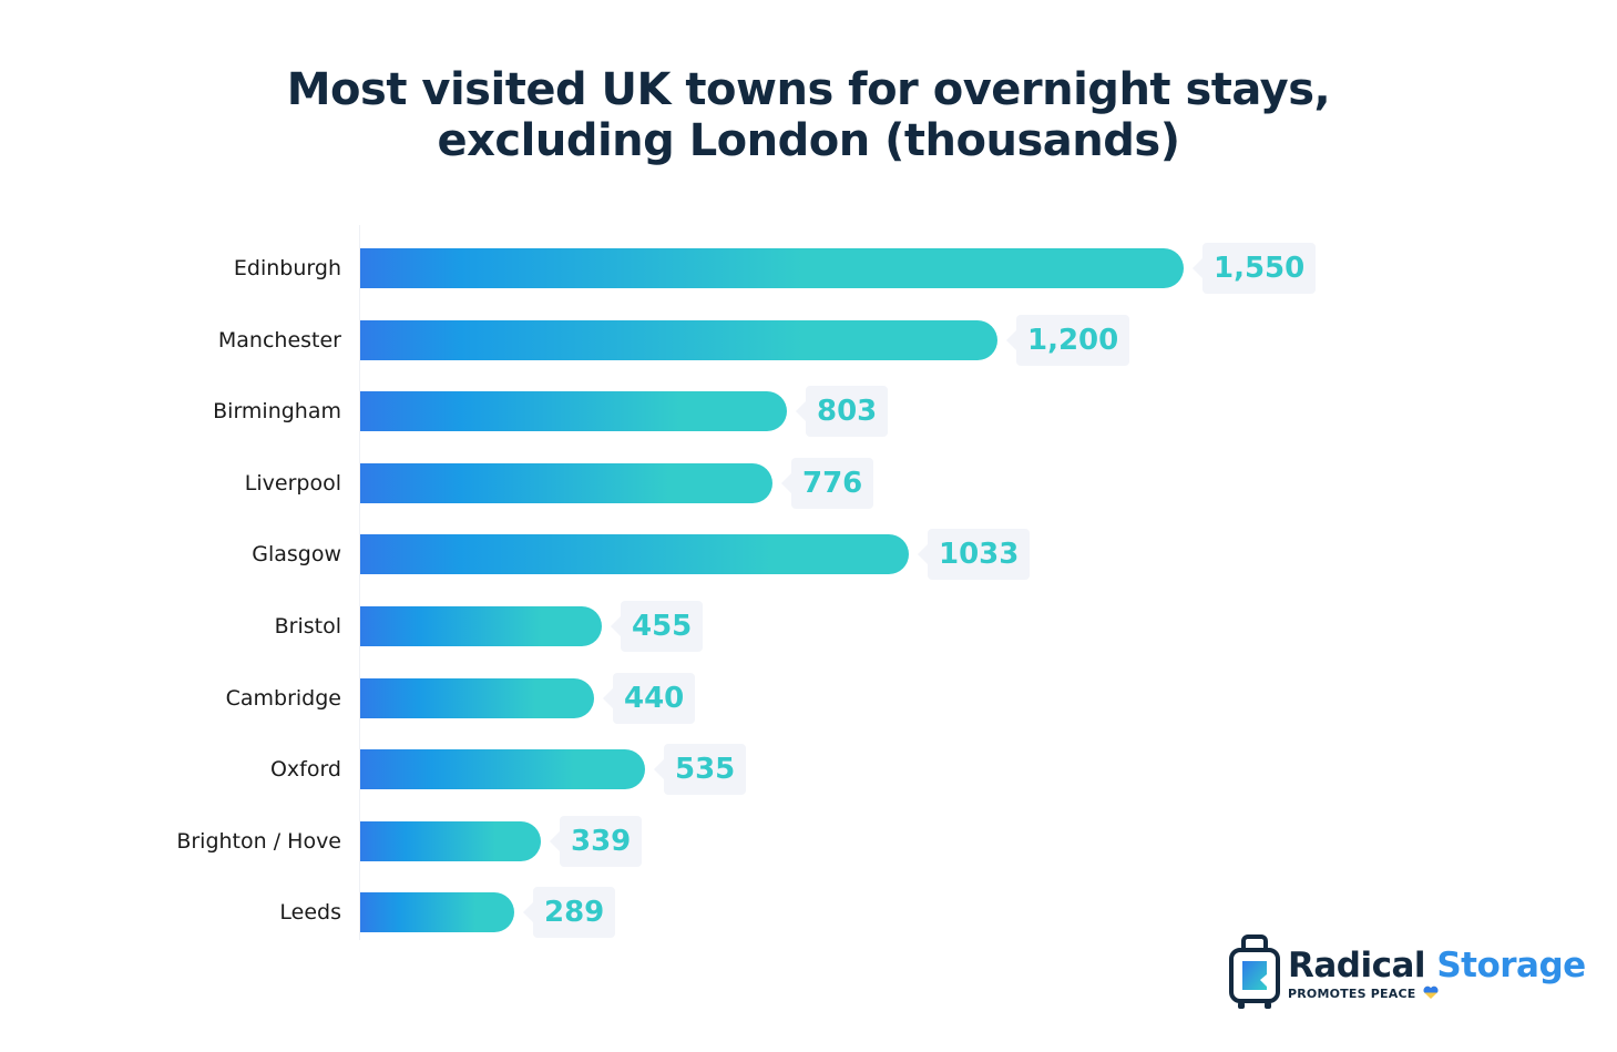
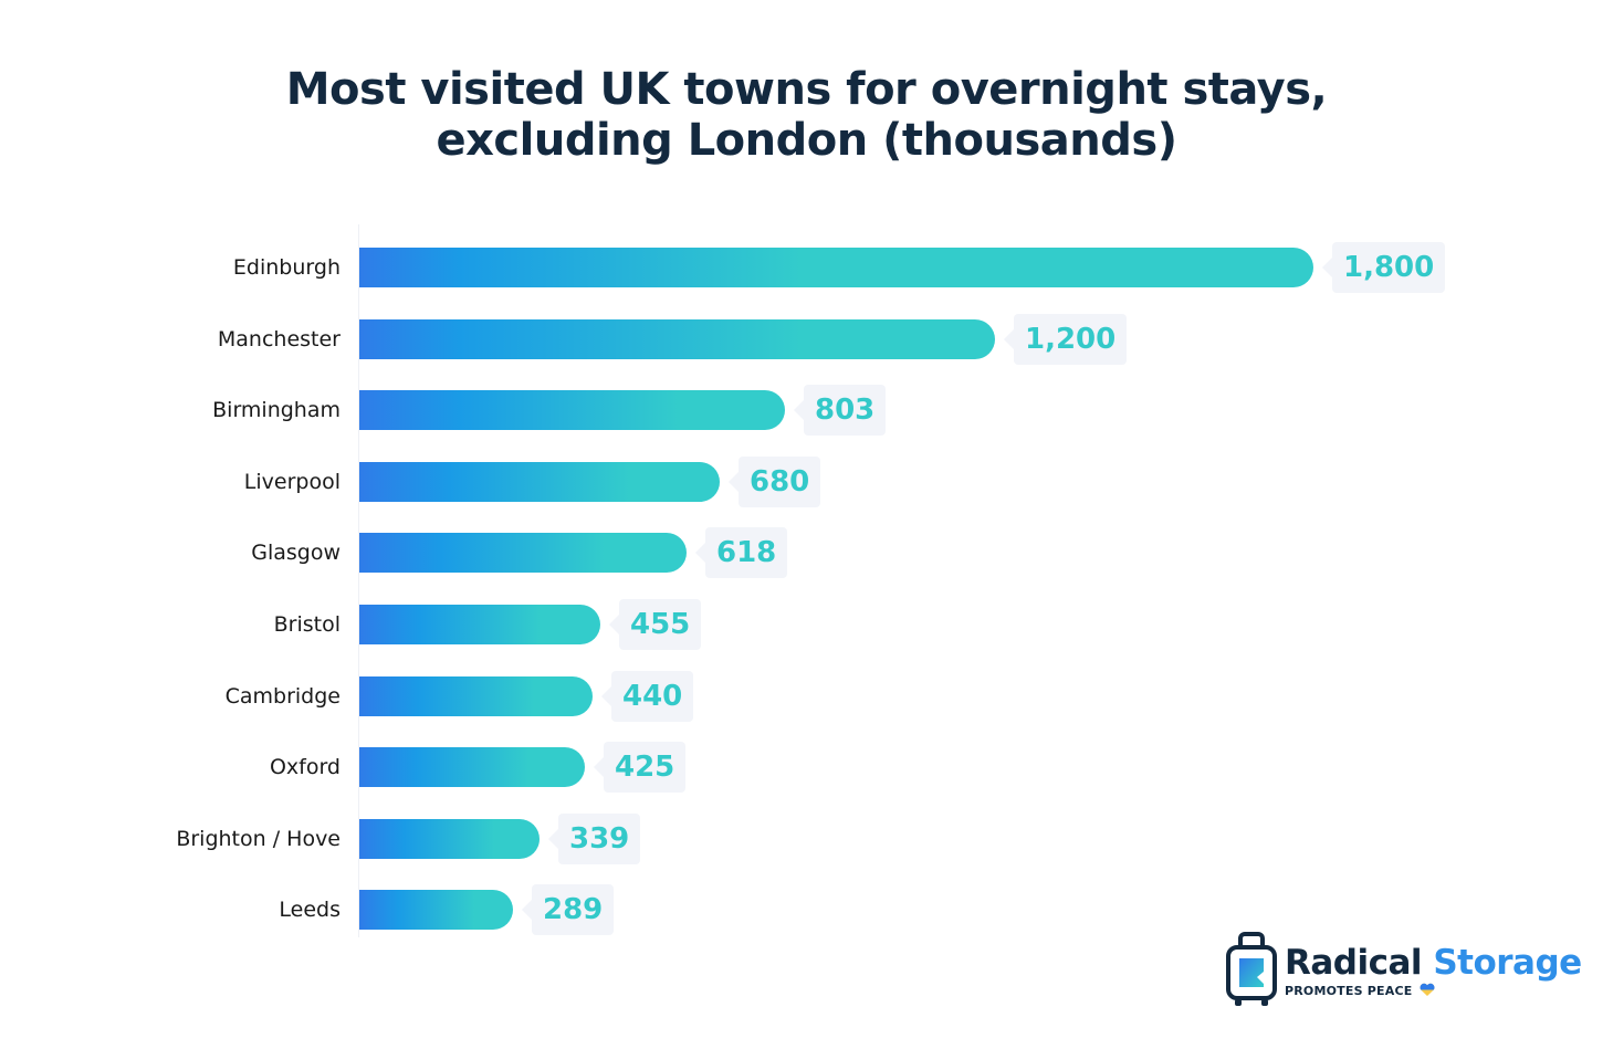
Edinburgh: 1,550 -> 1,800
Liverpool: 776 -> 680
Glasgow: 1033 -> 618
Oxford: 535 -> 425
